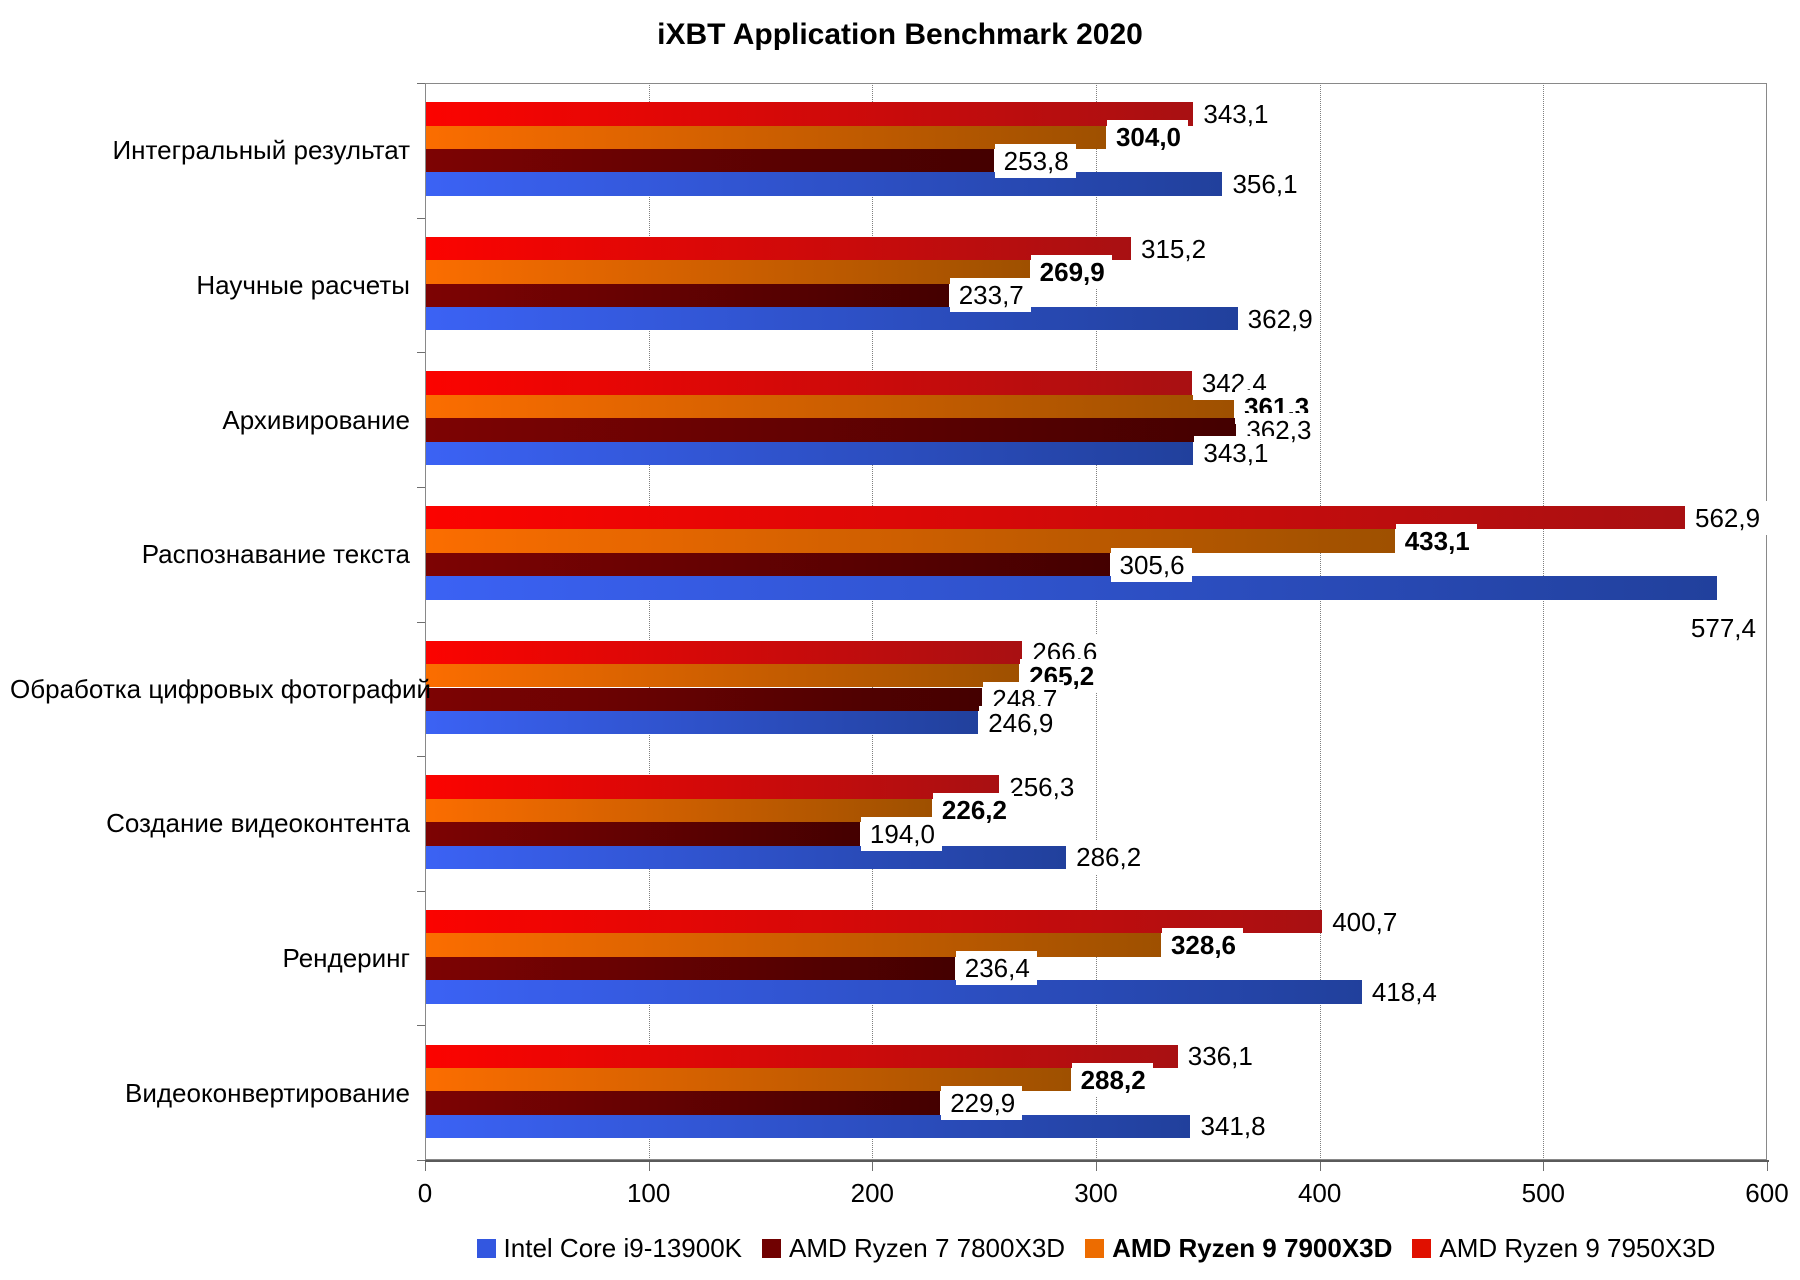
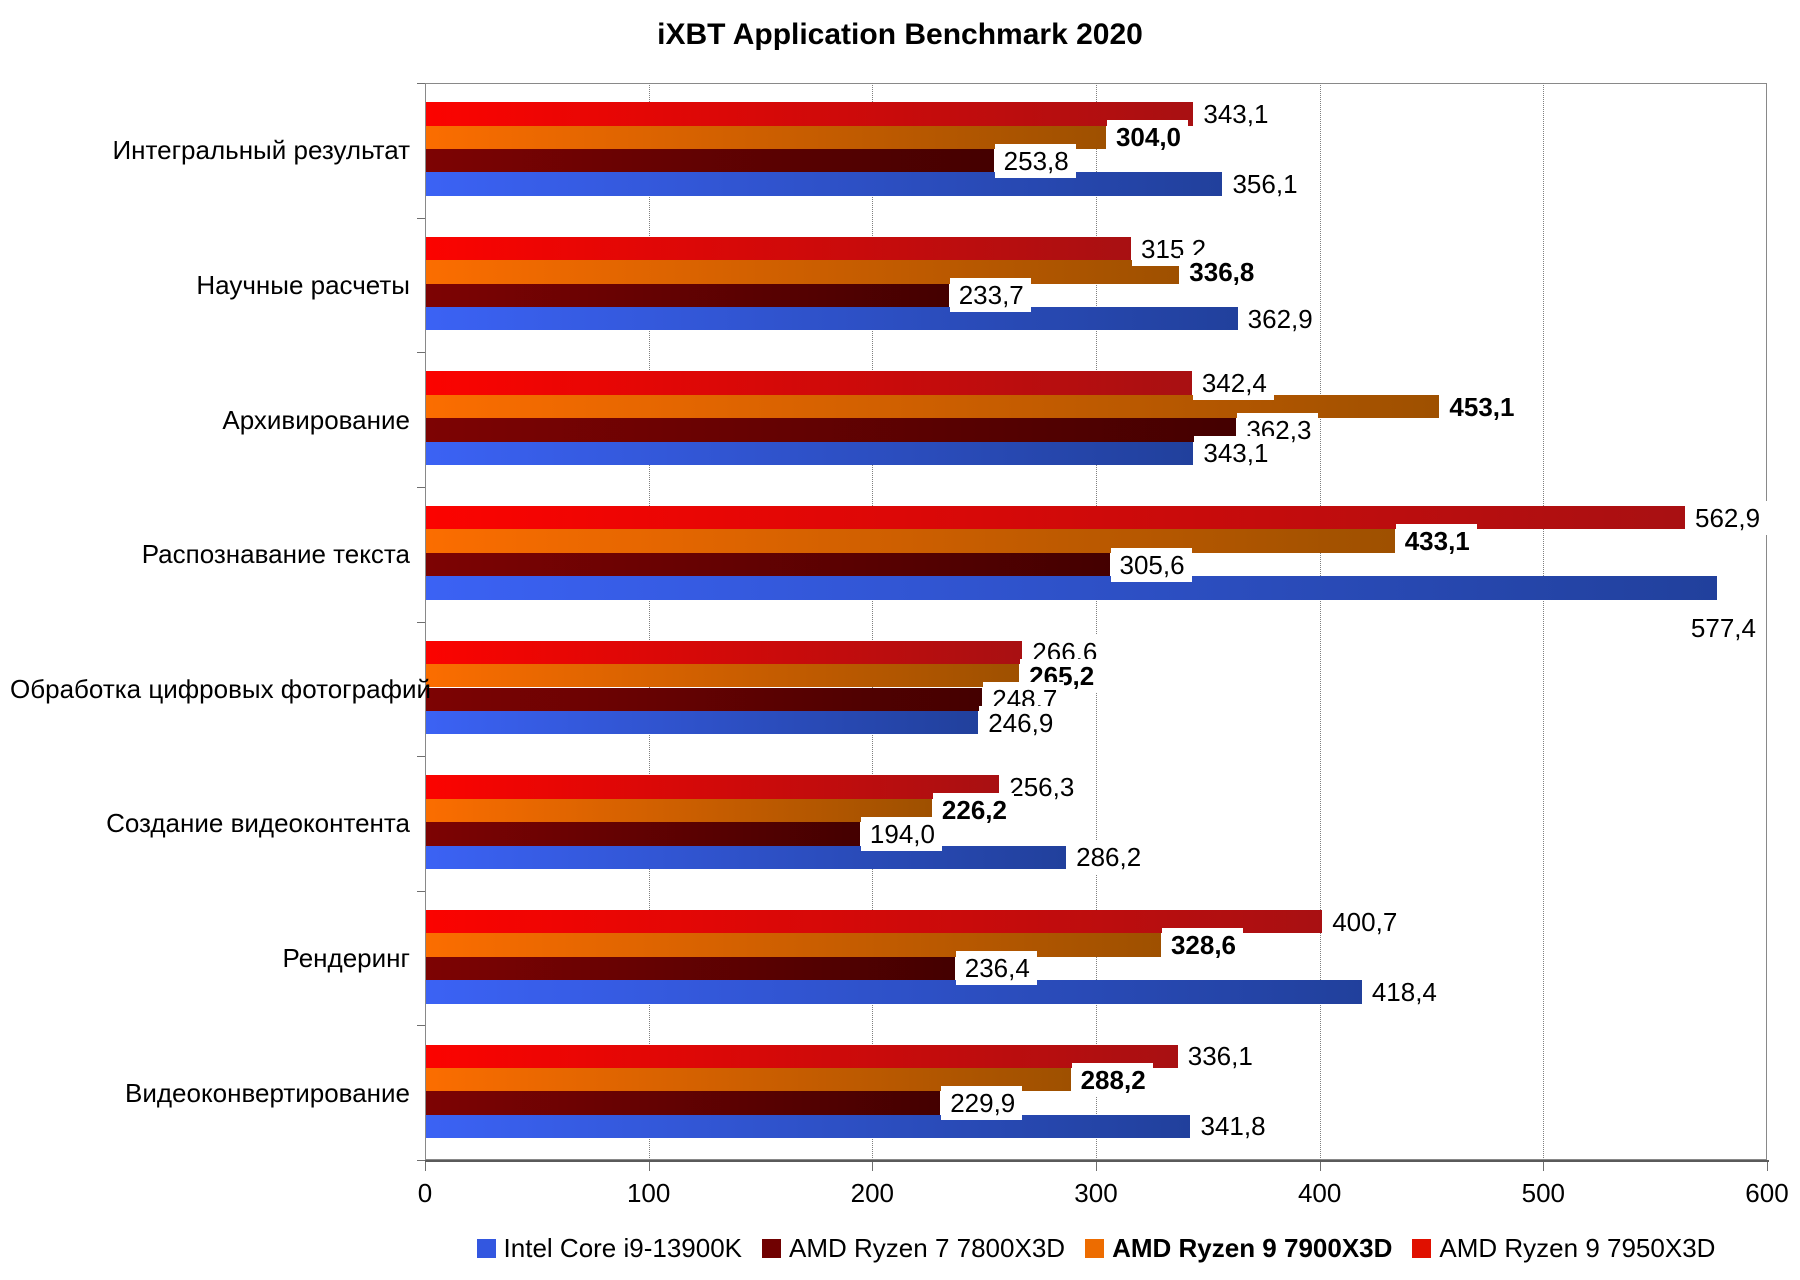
AMD Ryzen 9 7900X3D/Научные расчеты: 269,9 -> 336,8
AMD Ryzen 9 7900X3D/Архивирование: 361,3 -> 453,1
